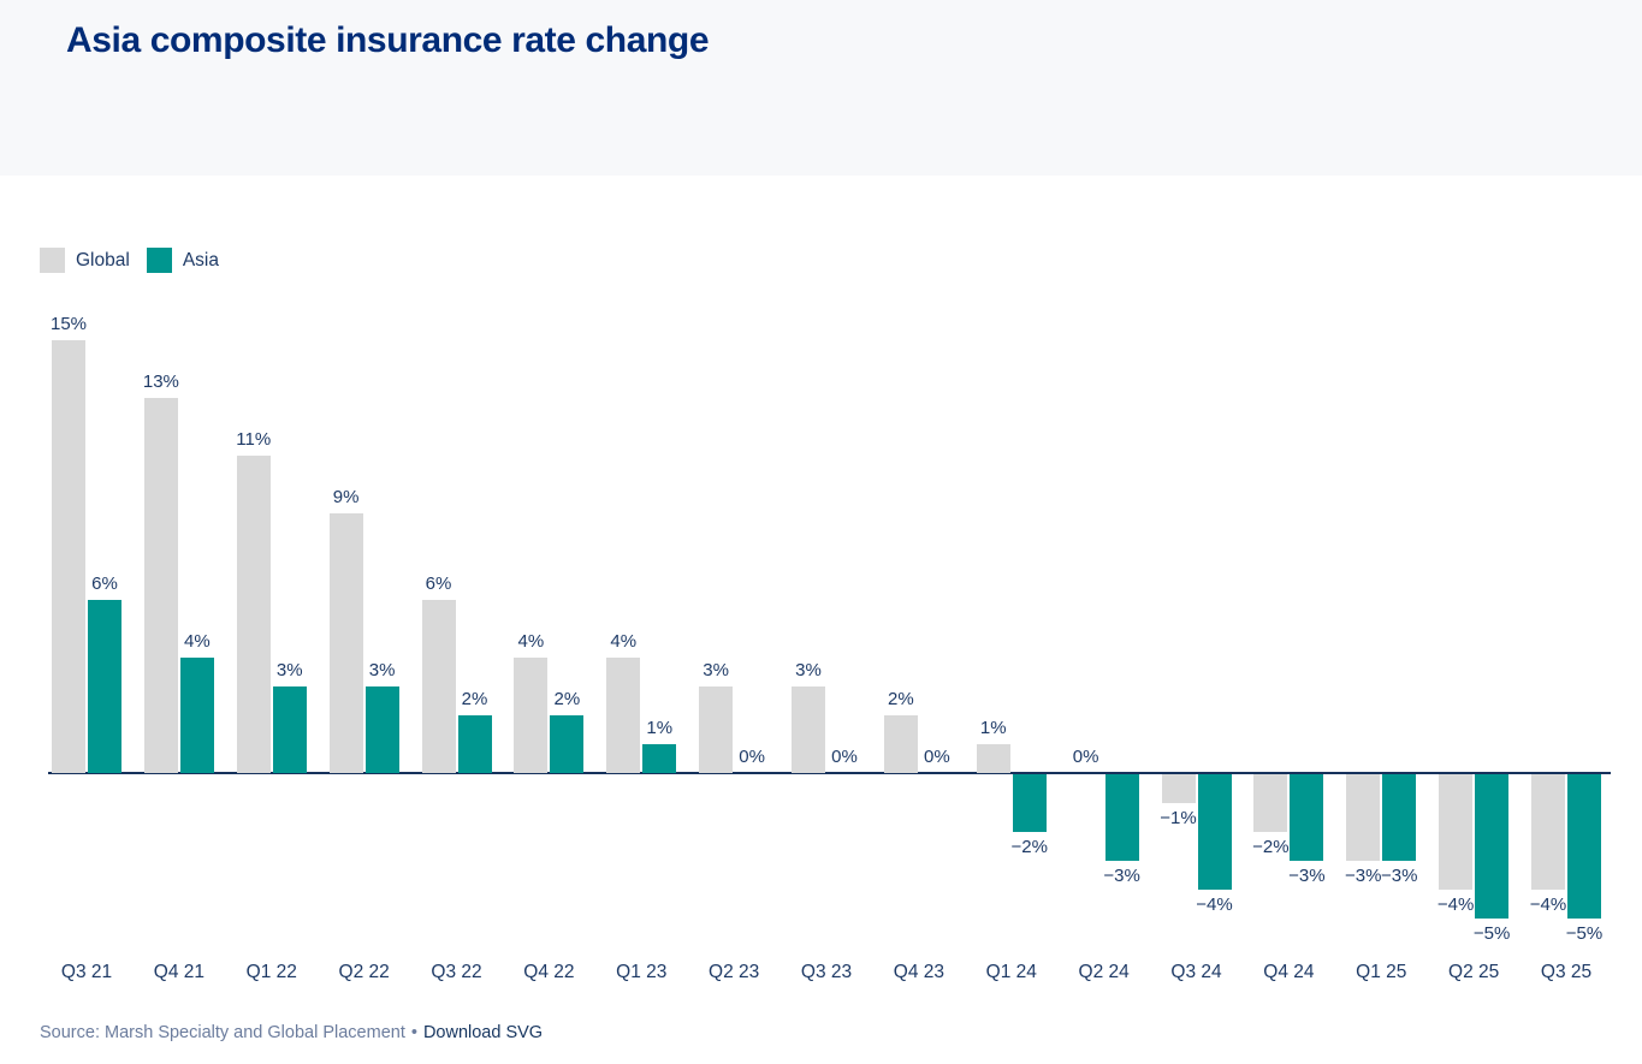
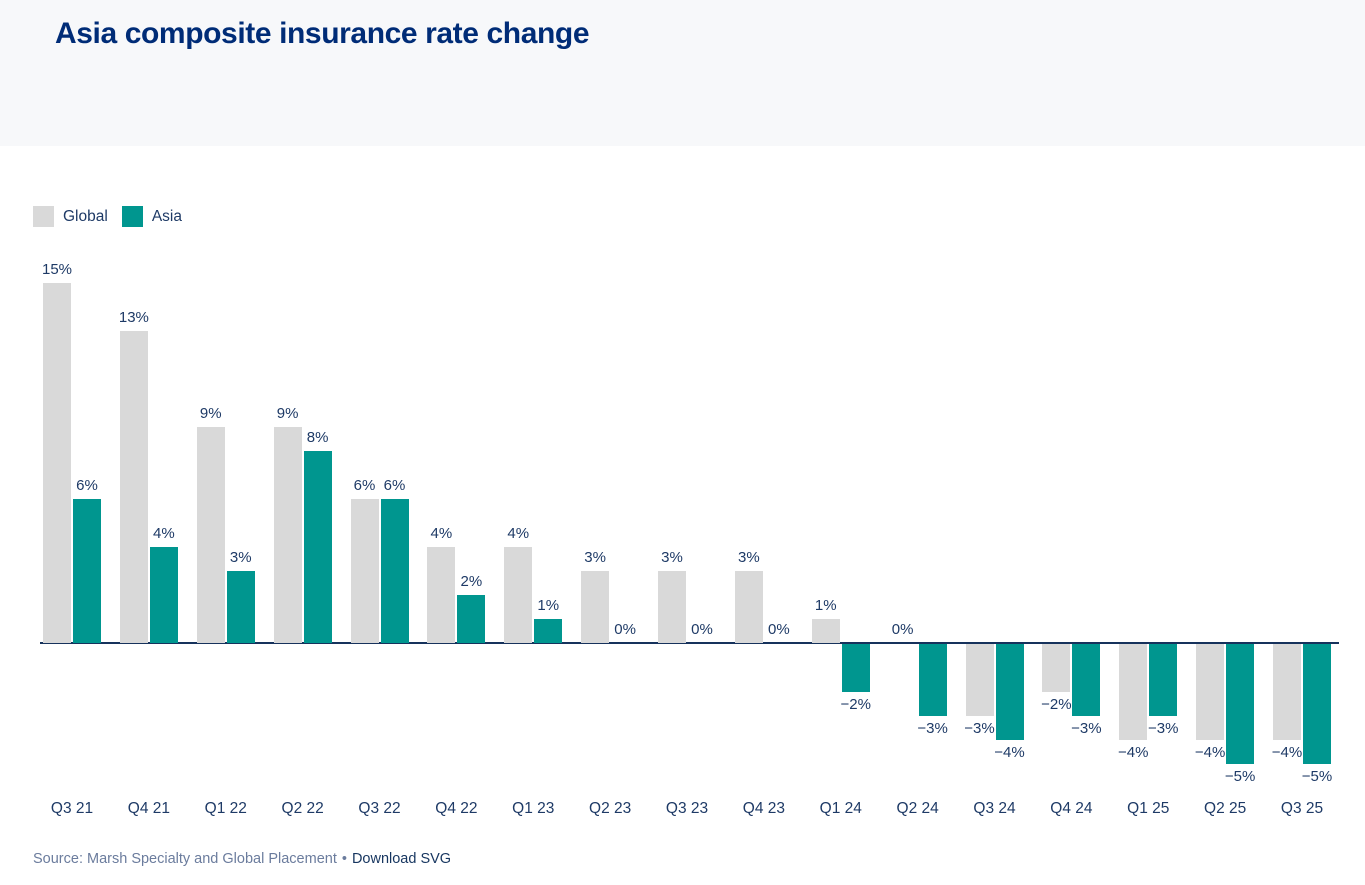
Global/Q1 22: 11% -> 9%
Asia/Q2 22: 3% -> 8%
Asia/Q3 22: 2% -> 6%
Global/Q4 23: 2% -> 3%
Global/Q3 24: −1% -> −3%
Global/Q1 25: −3% -> −4%
